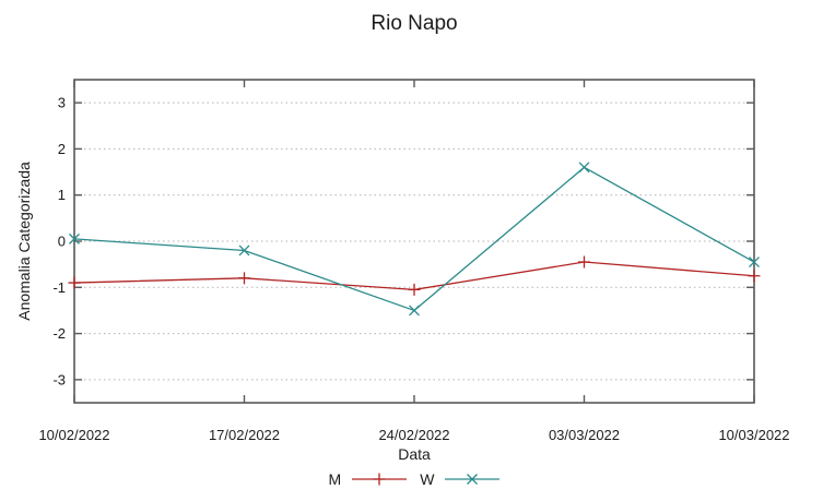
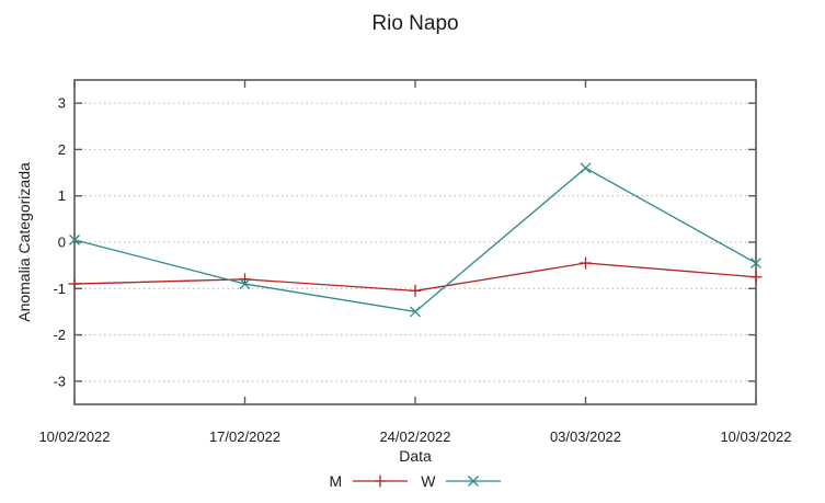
W/17/02/2022: -0.2 -> -0.9
